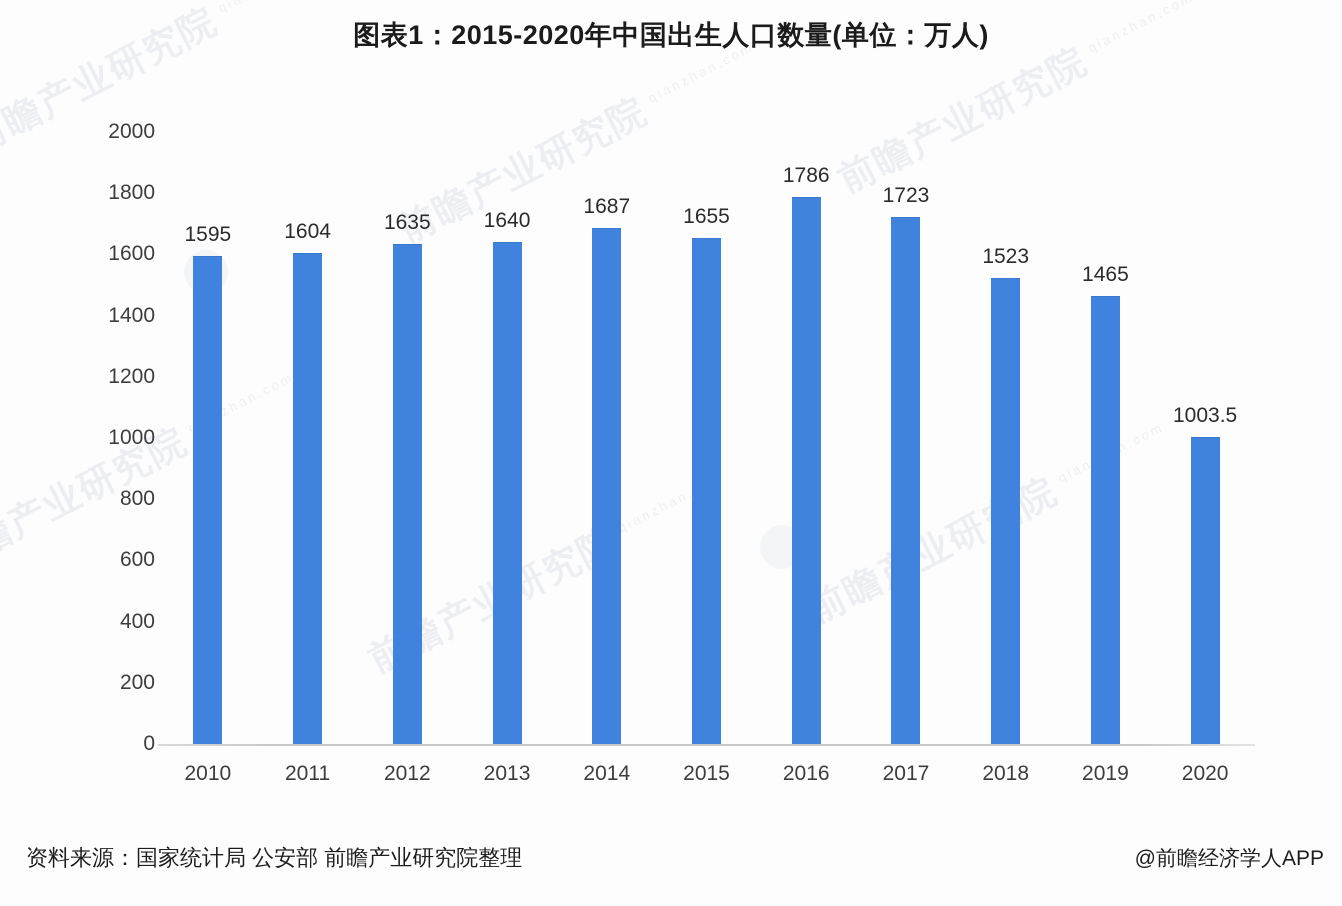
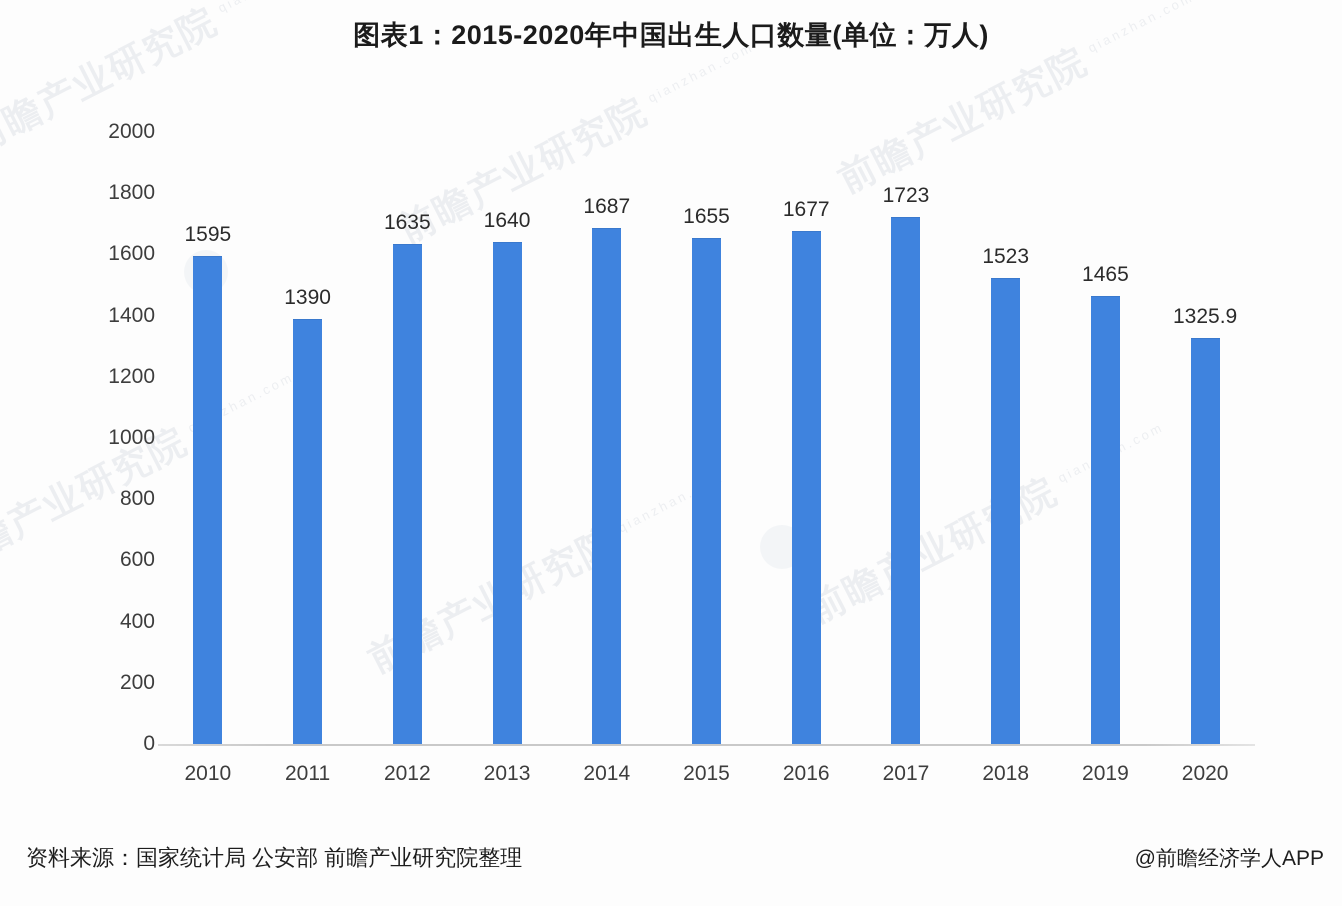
2011: 1604 -> 1390
2016: 1786 -> 1677
2020: 1003.5 -> 1325.9
